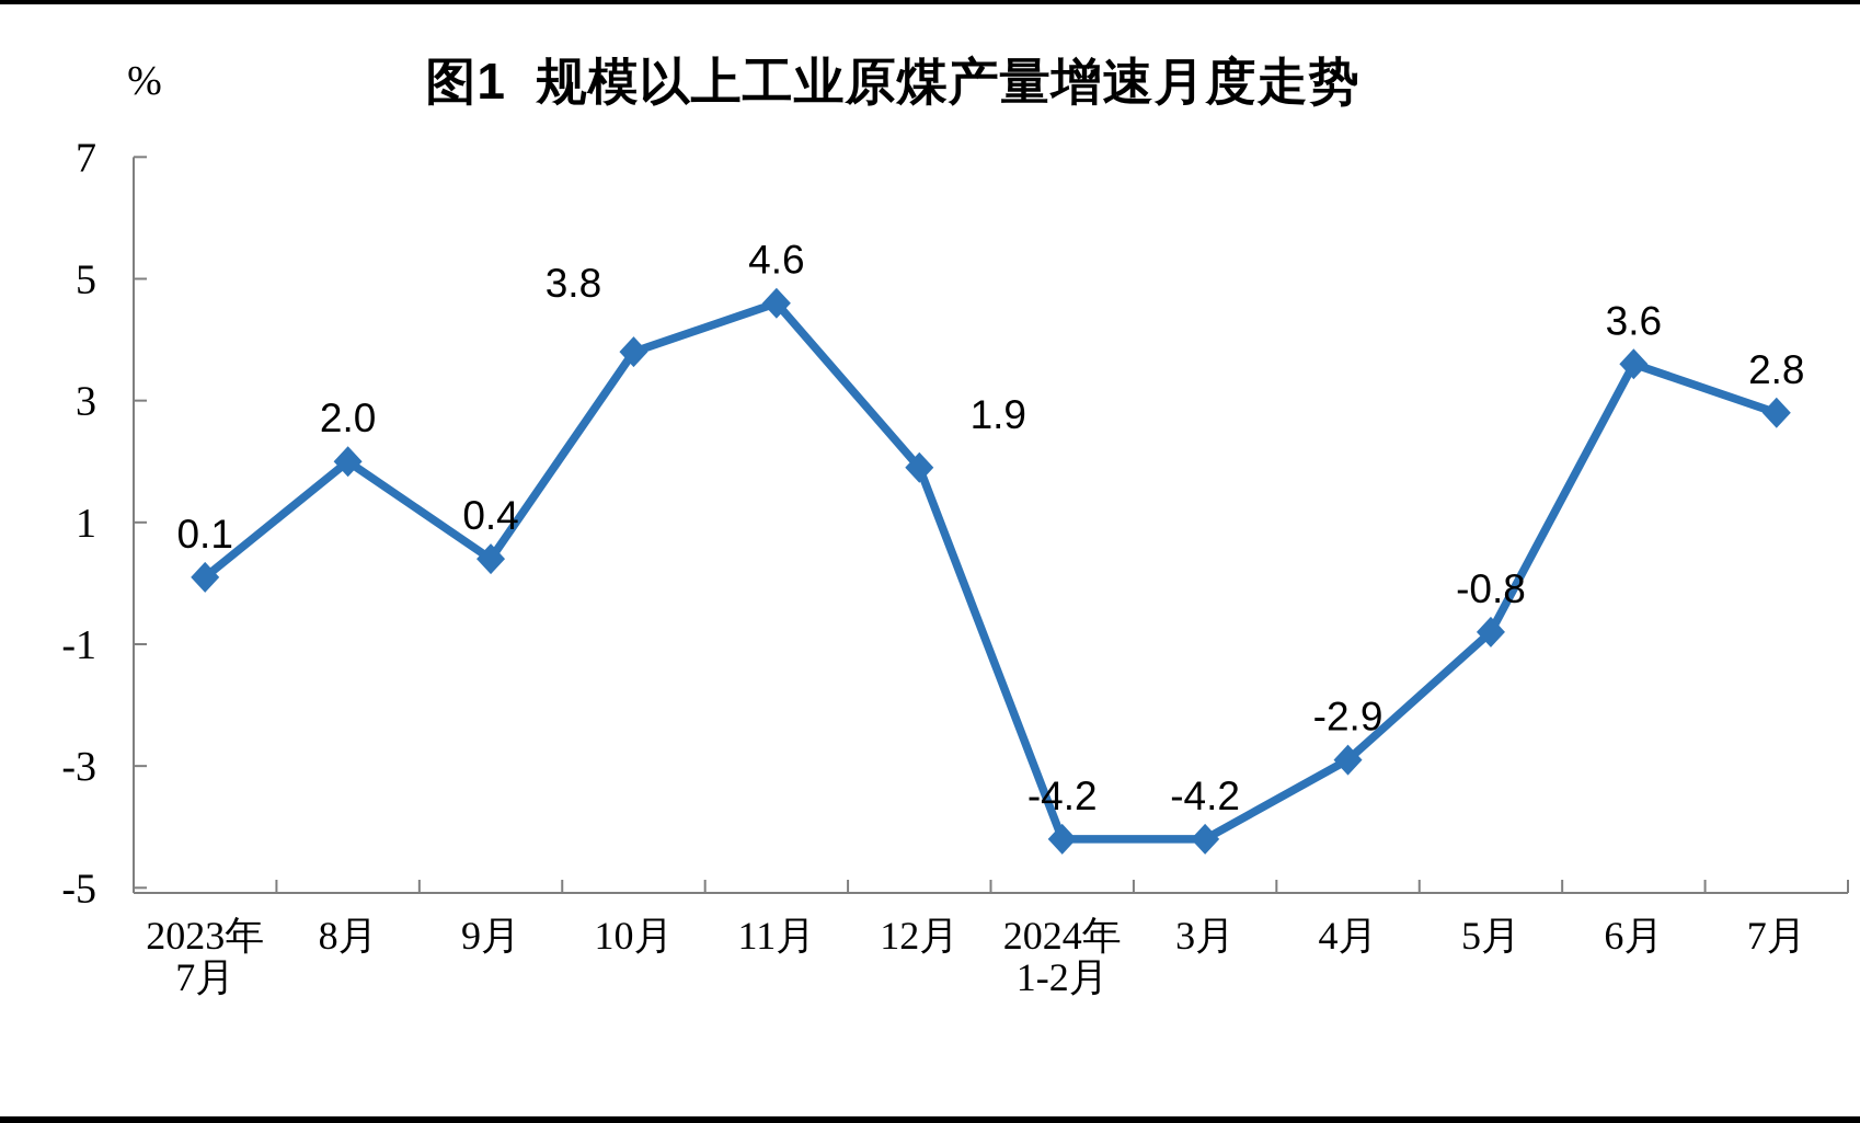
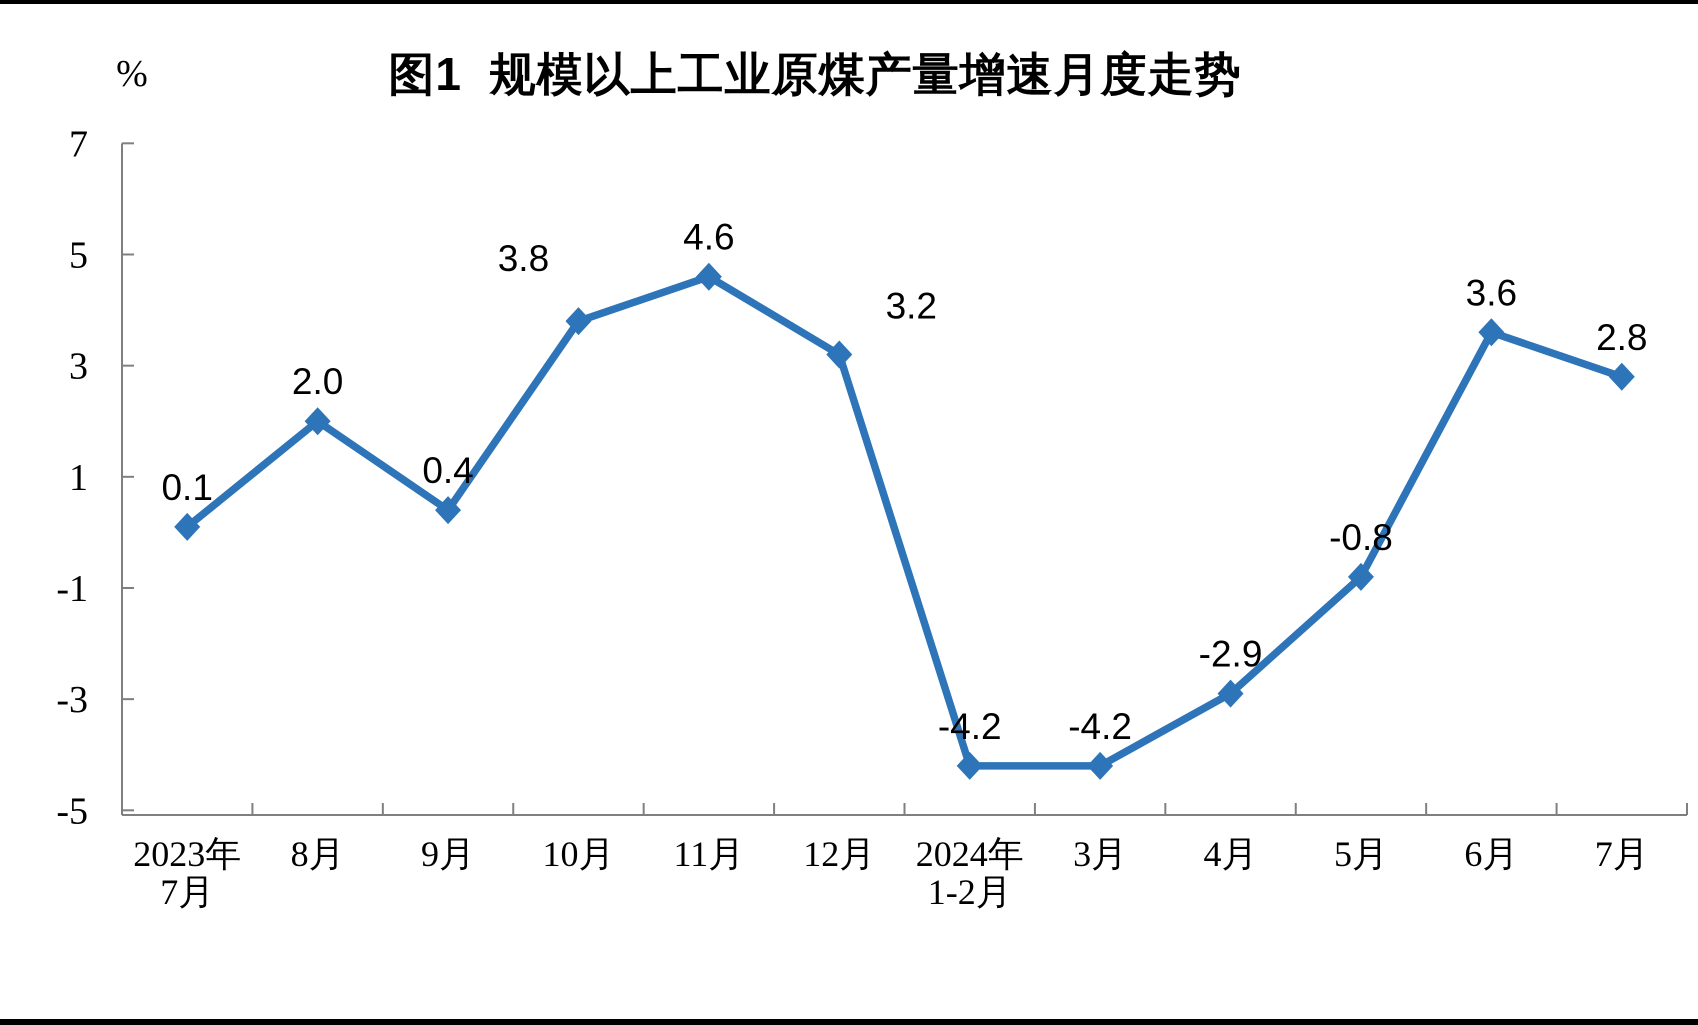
12月: 1.9 -> 3.2
